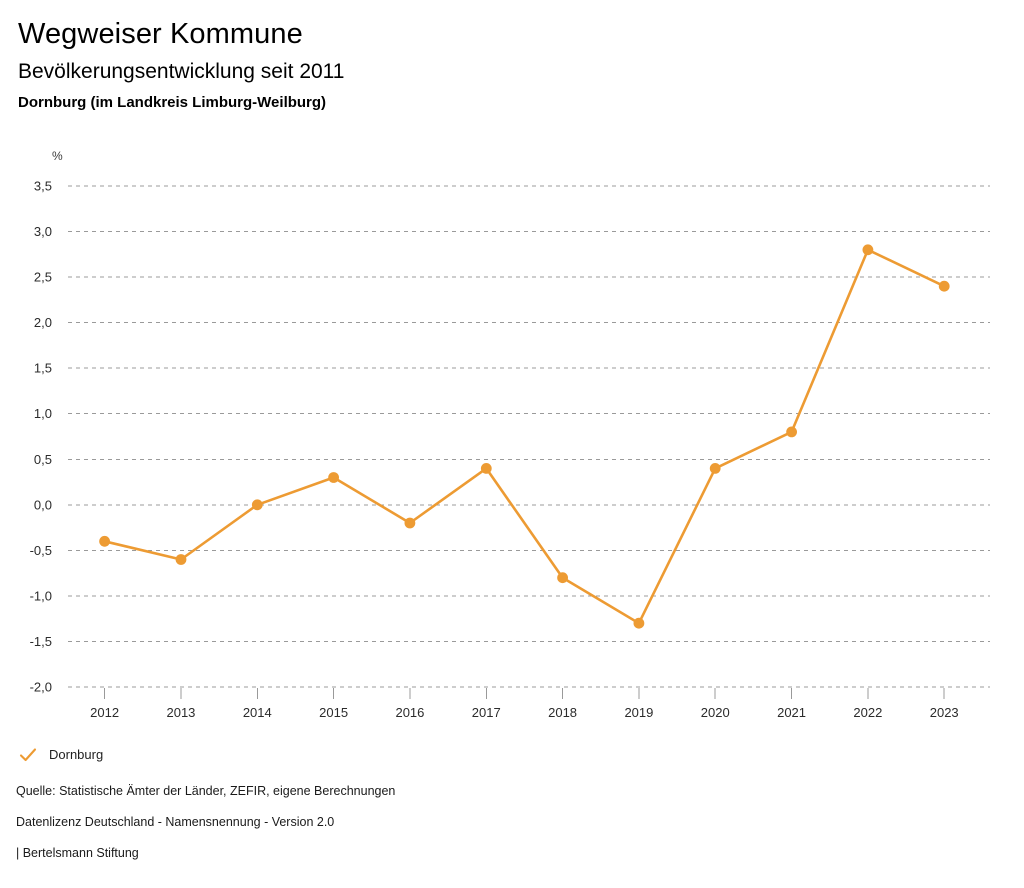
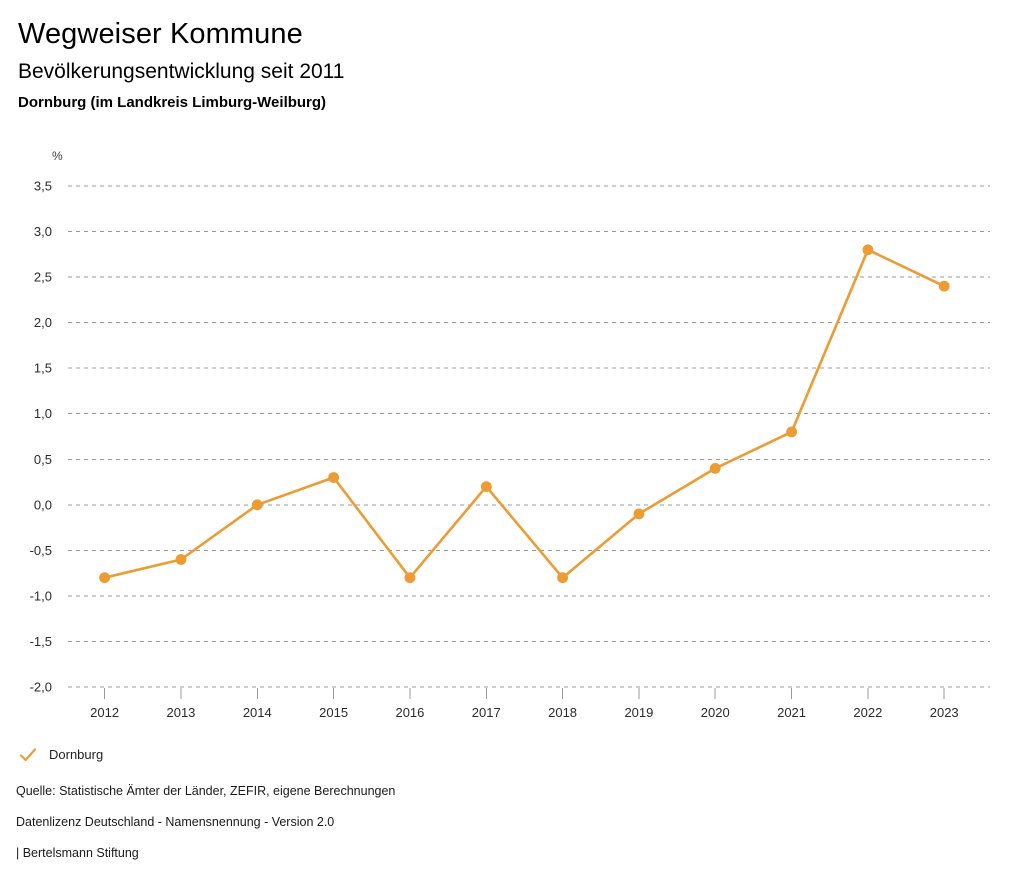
2012: -0,4 -> -0,8
2016: -0,2 -> -0,8
2017: 0,4 -> 0,2
2019: -1,3 -> -0,1
